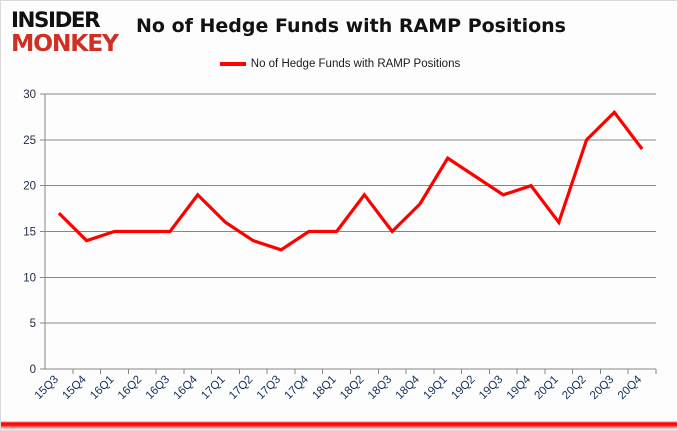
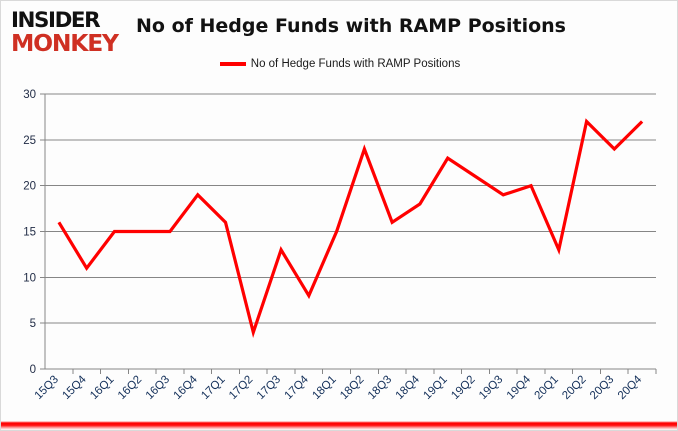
15Q3: 17 -> 16
15Q4: 14 -> 11
17Q2: 14 -> 4
17Q4: 15 -> 8
18Q2: 19 -> 24
18Q3: 15 -> 16
20Q1: 16 -> 13
20Q2: 25 -> 27
20Q3: 28 -> 24
20Q4: 24 -> 27
